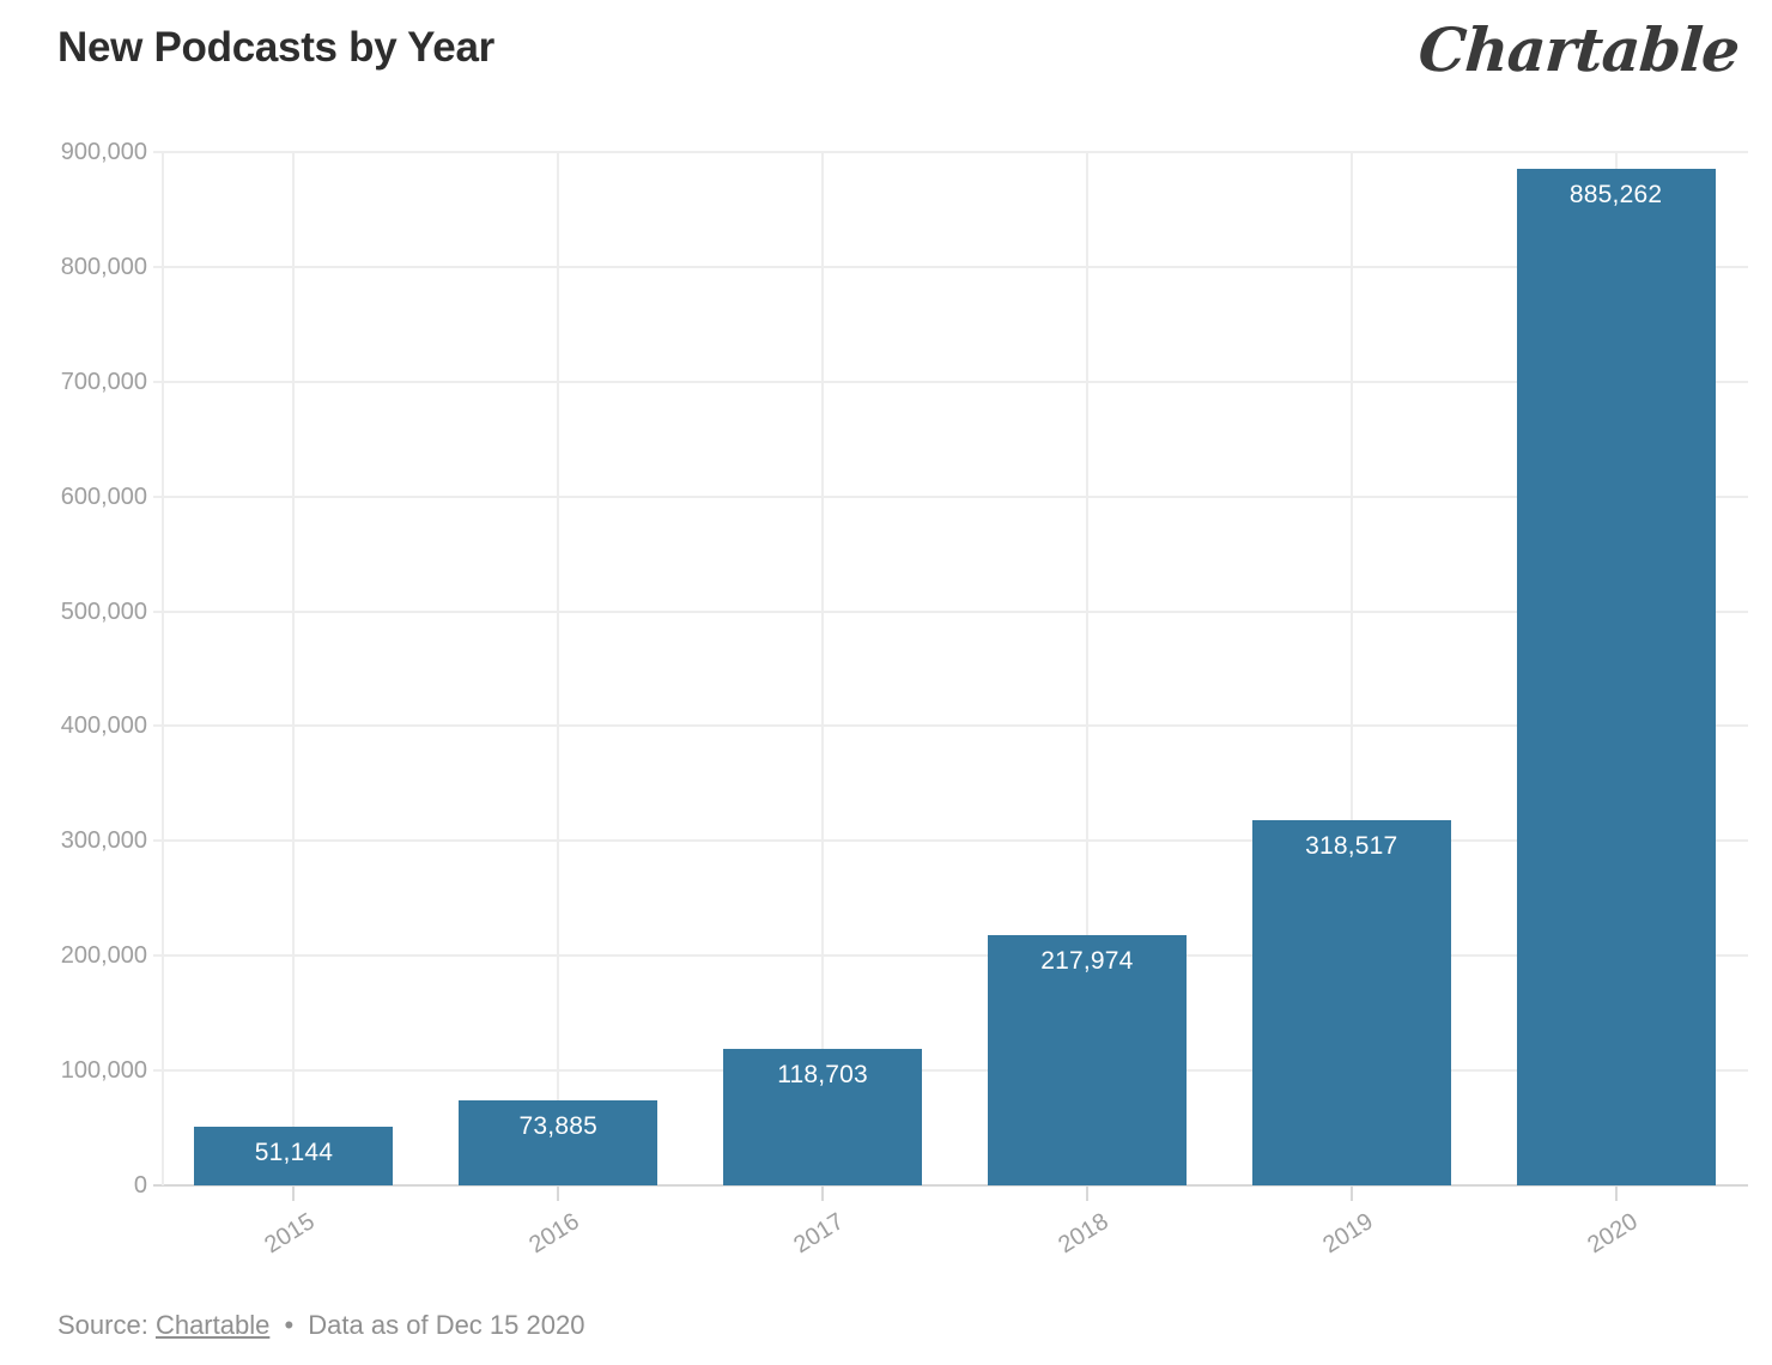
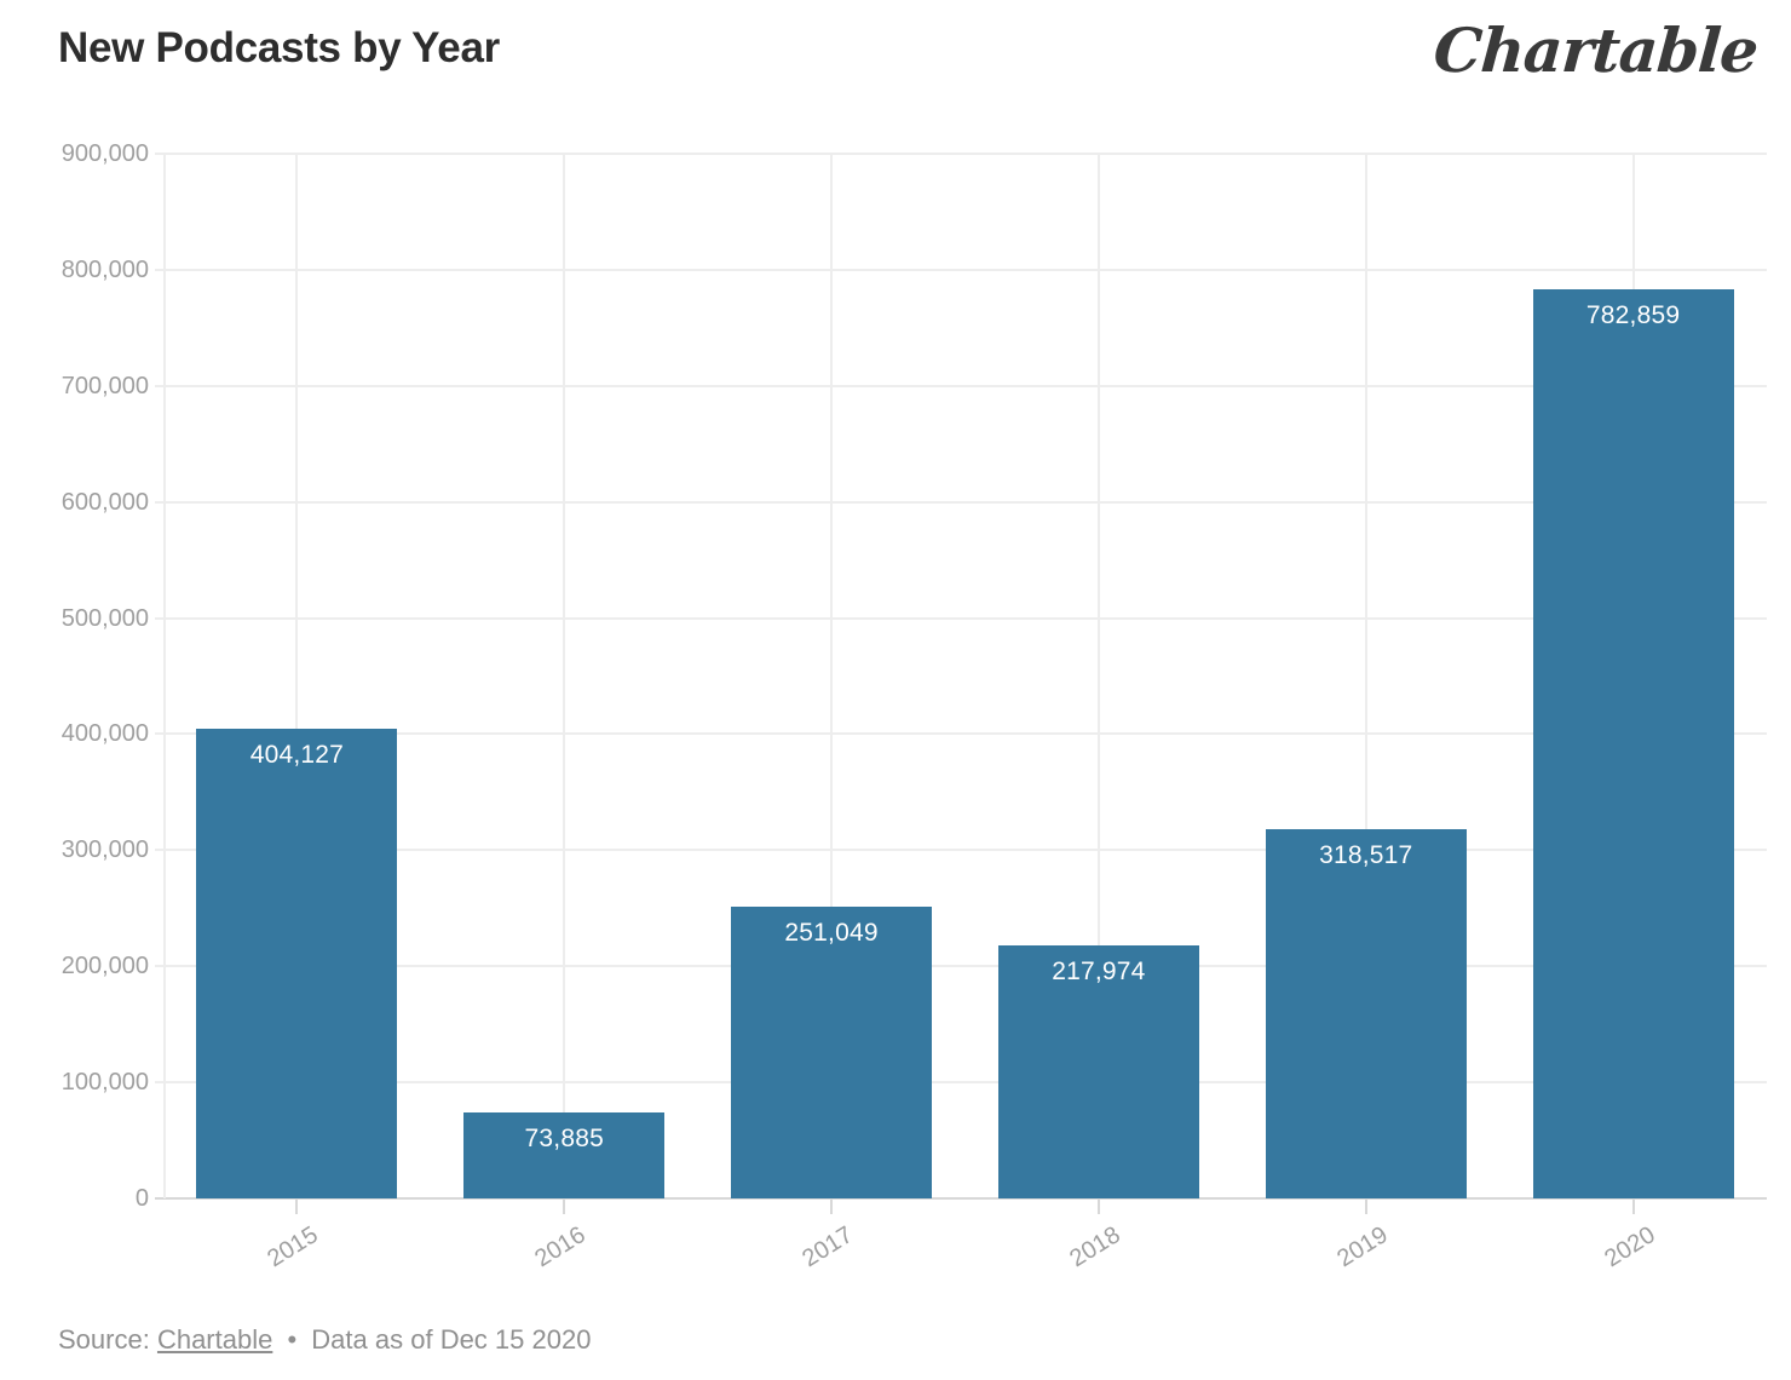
2015: 51,144 -> 404,127
2017: 118,703 -> 251,049
2020: 885,262 -> 782,859
